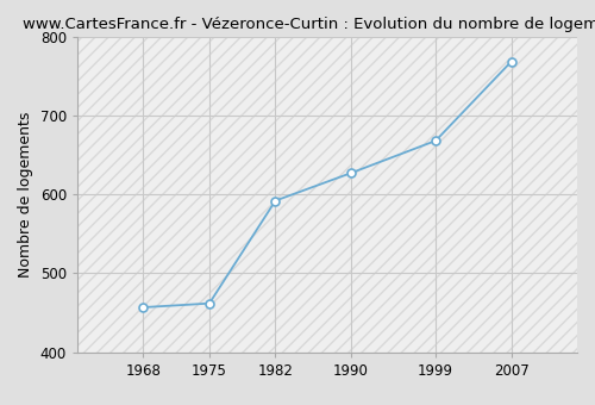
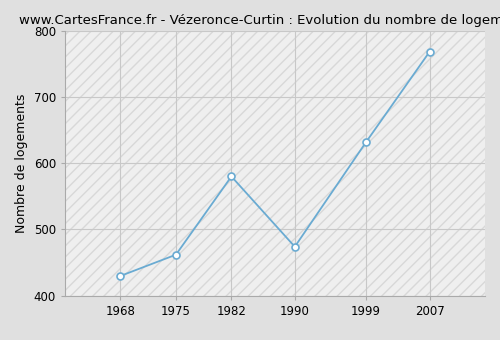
1968: 457 -> 430
1982: 592 -> 580
1990: 627 -> 474
1999: 668 -> 632
